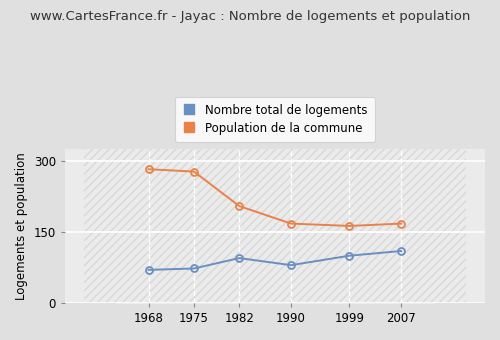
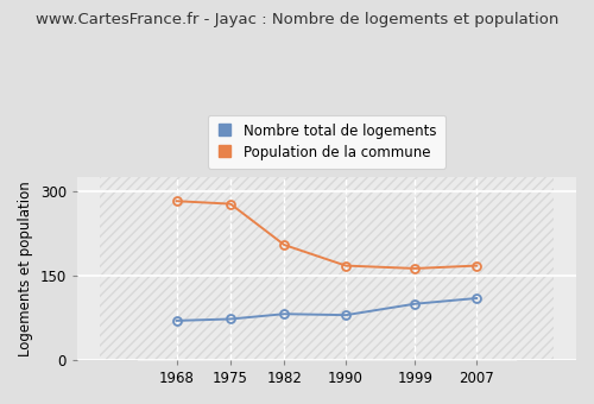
Nombre total de logements/1982: 95 -> 82
